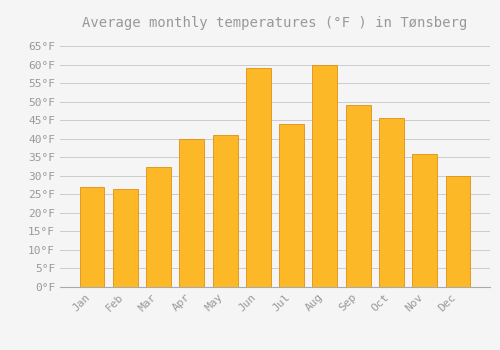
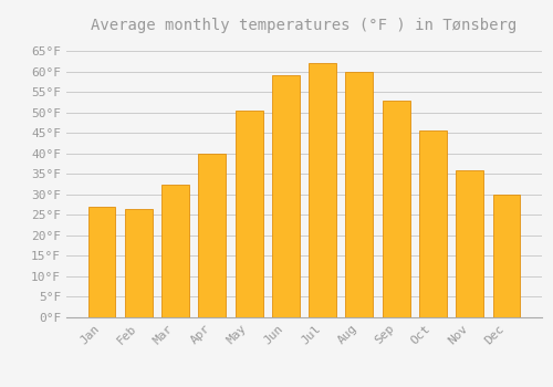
May: 41.0°F -> 50.5°F
Jul: 44.0°F -> 62.0°F
Sep: 49.0°F -> 53.0°F
